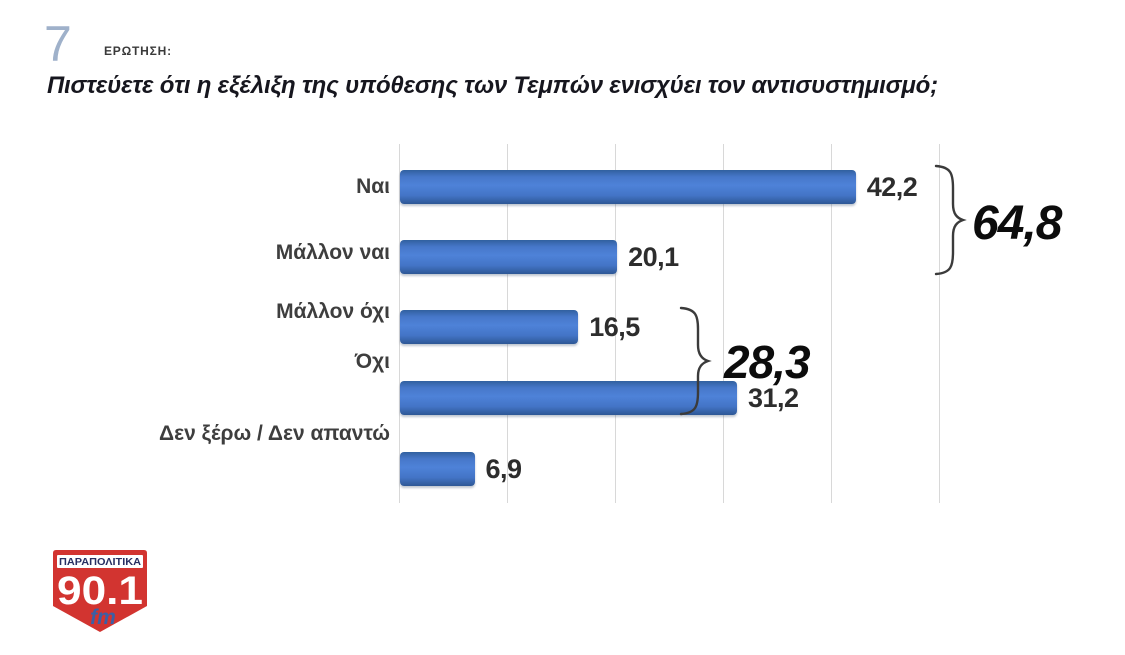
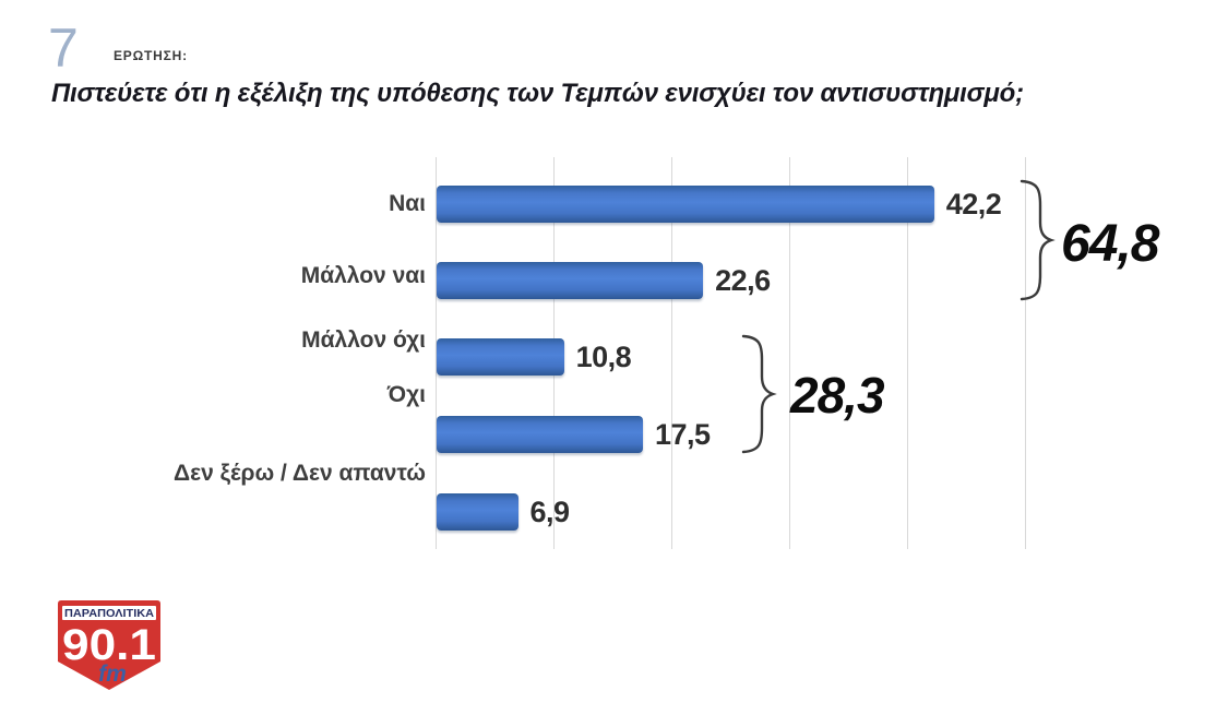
Μάλλον ναι: 20,1 -> 22,6
Μάλλον όχι: 16,5 -> 10,8
Όχι: 31,2 -> 17,5
